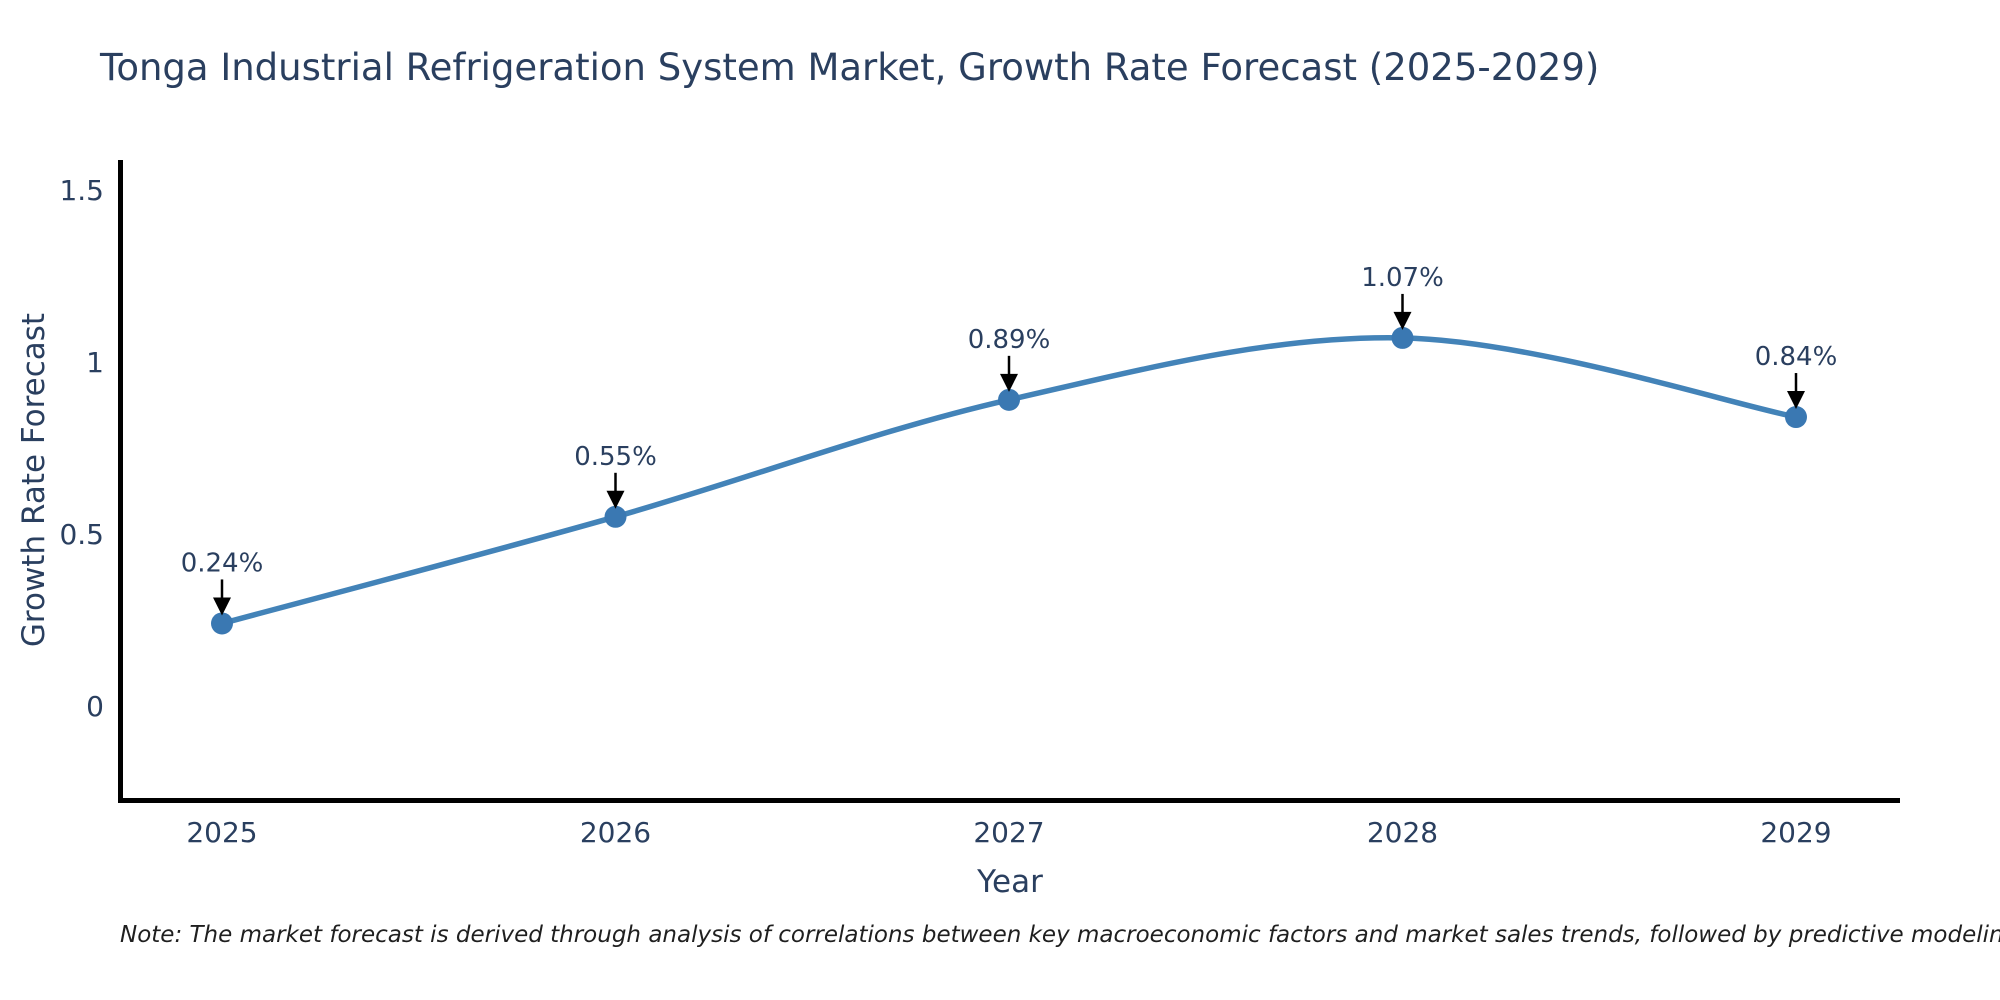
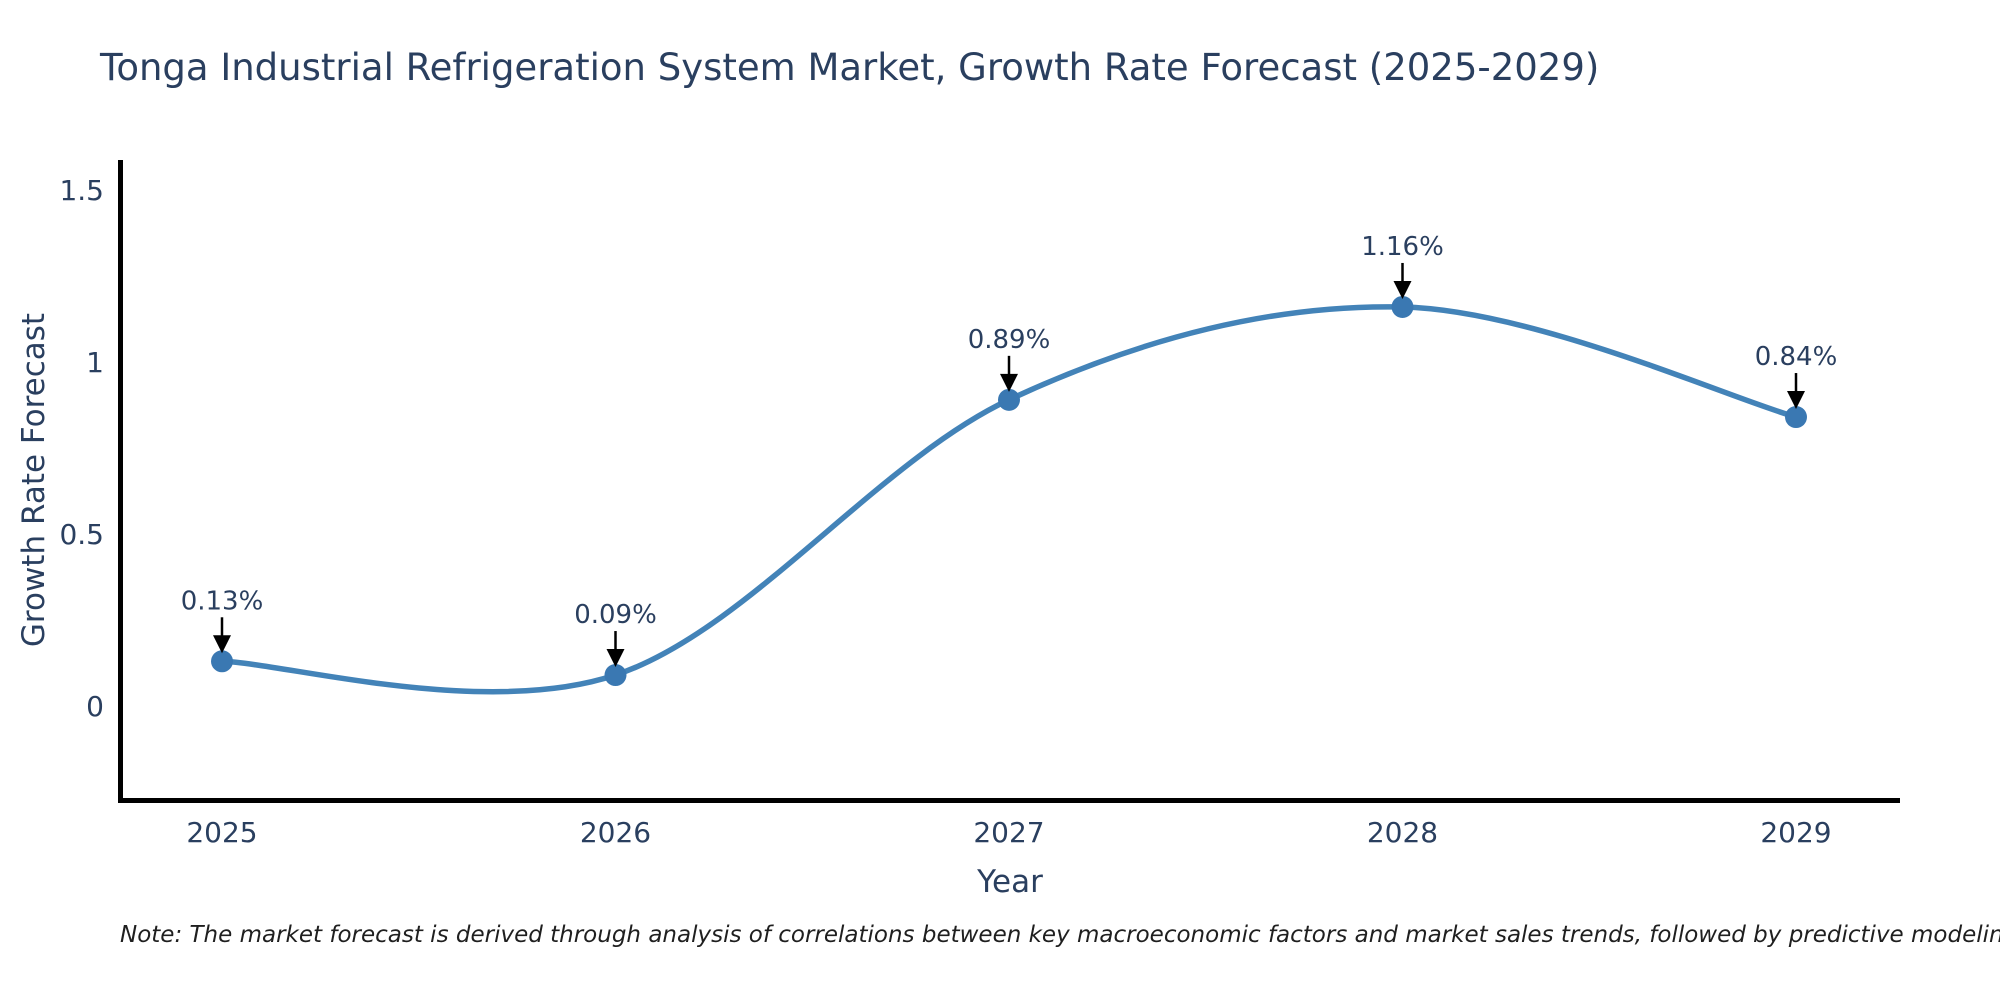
2025: 0.24% -> 0.13%
2026: 0.55% -> 0.09%
2028: 1.07% -> 1.16%
